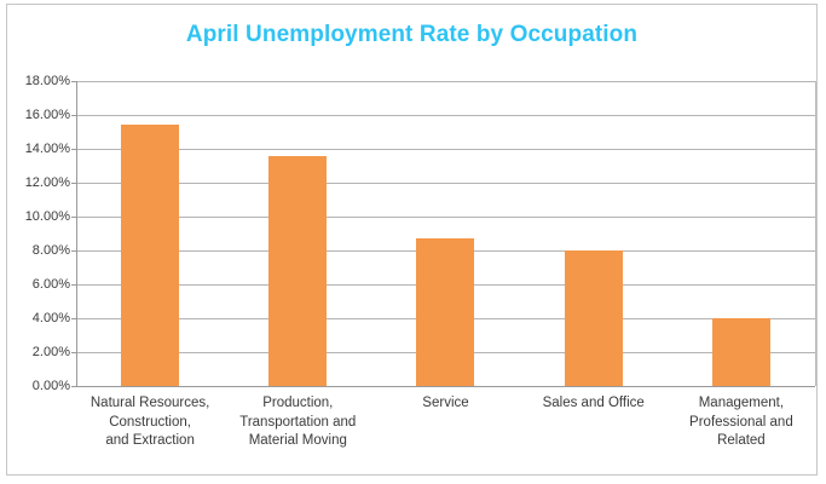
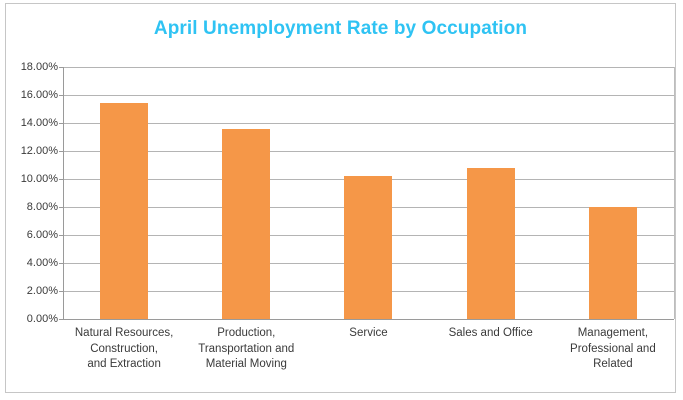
Service: 8.7% -> 10.2%
Sales and Office: 8.0% -> 10.8%
Management, Professional and Related: 4.0% -> 8.0%
